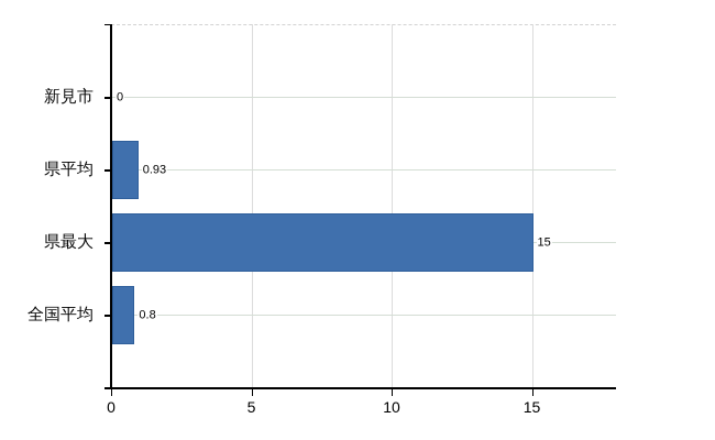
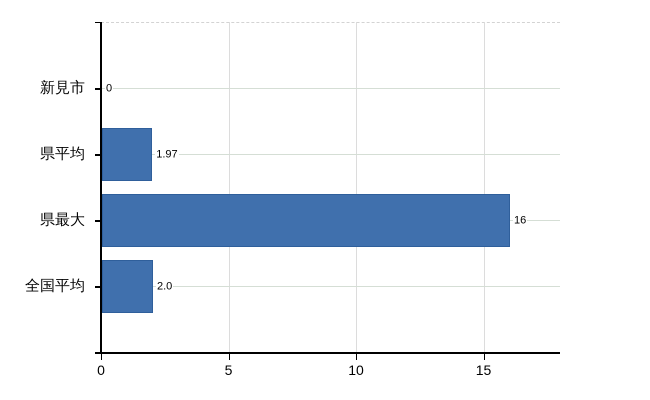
県平均: 0.93 -> 1.97
県最大: 15 -> 16
全国平均: 0.8 -> 2.0
